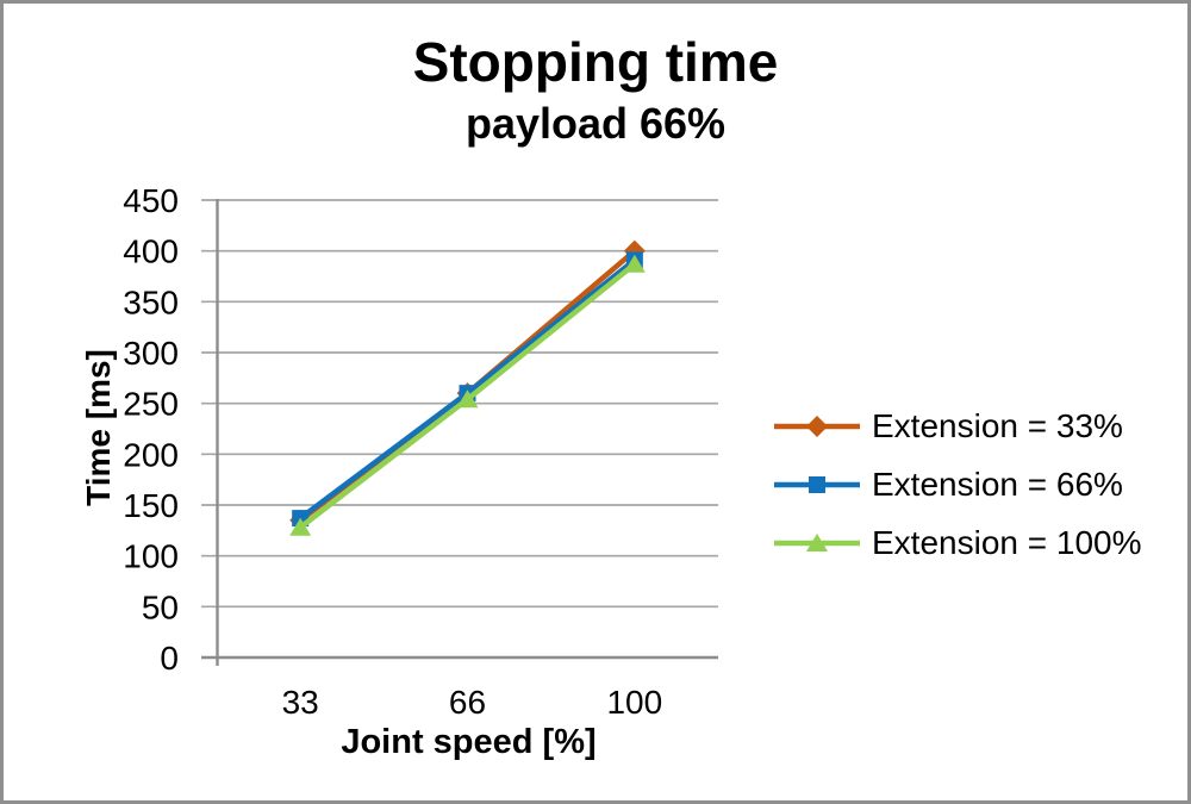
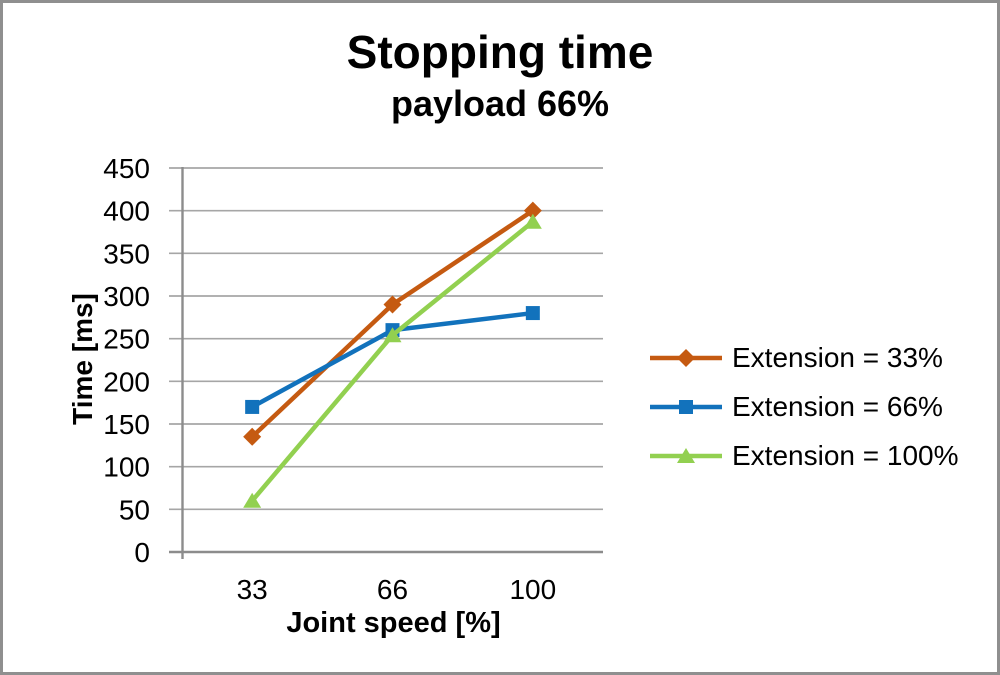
Extension = 66%/33: 140 -> 170
Extension = 100%/33: 130 -> 60
Extension = 33%/66: 260 -> 290
Extension = 66%/100: 390 -> 280
